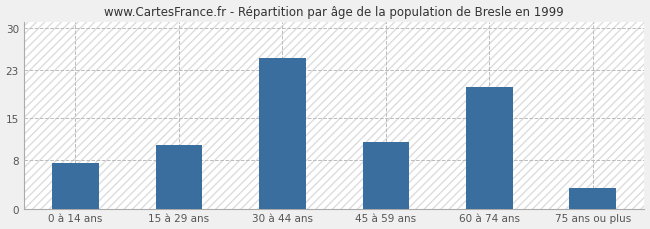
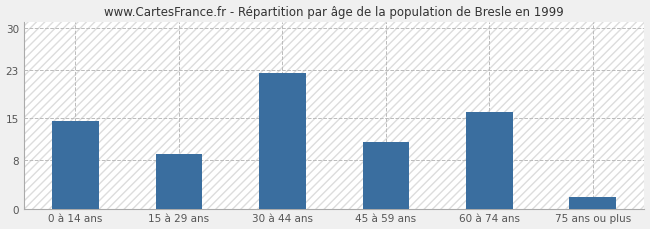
0 à 14 ans: 7.6 -> 14.5
15 à 29 ans: 10.6 -> 9.0
30 à 44 ans: 25.0 -> 22.5
60 à 74 ans: 20.2 -> 16.0
75 ans ou plus: 3.4 -> 2.0
